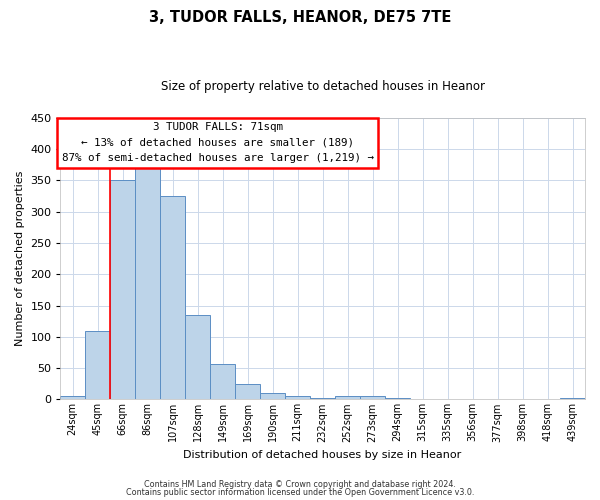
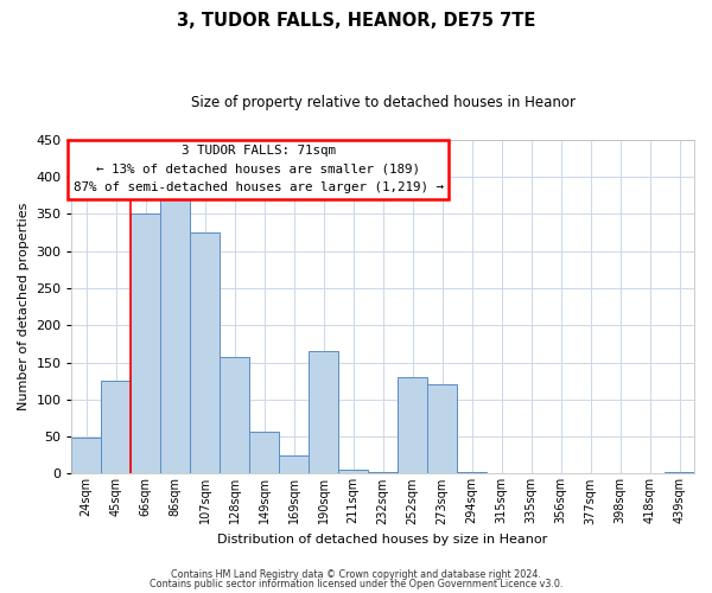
24sqm: 5 -> 48
45sqm: 110 -> 126
128sqm: 135 -> 158
190sqm: 11 -> 166
252sqm: 5 -> 130
273sqm: 6 -> 120
